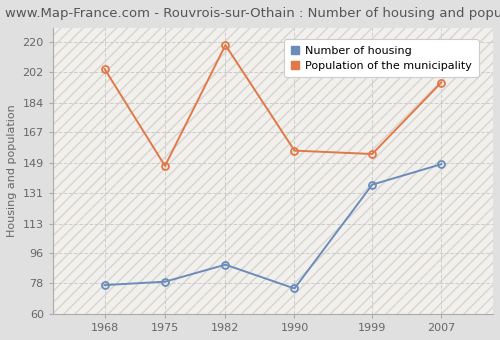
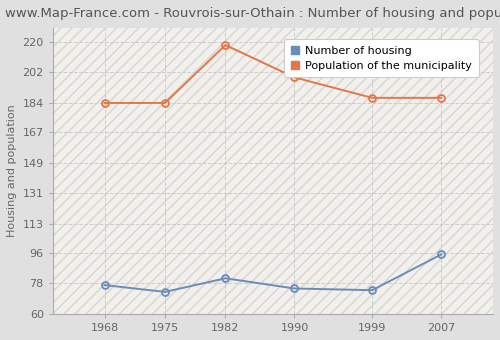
Population of the municipality/1968: 204 -> 184
Number of housing/1975: 79 -> 73
Population of the municipality/1975: 147 -> 184
Number of housing/1982: 89 -> 81
Population of the municipality/1990: 156 -> 199
Number of housing/1999: 136 -> 74
Population of the municipality/1999: 154 -> 187
Number of housing/2007: 148 -> 95
Population of the municipality/2007: 196 -> 187
